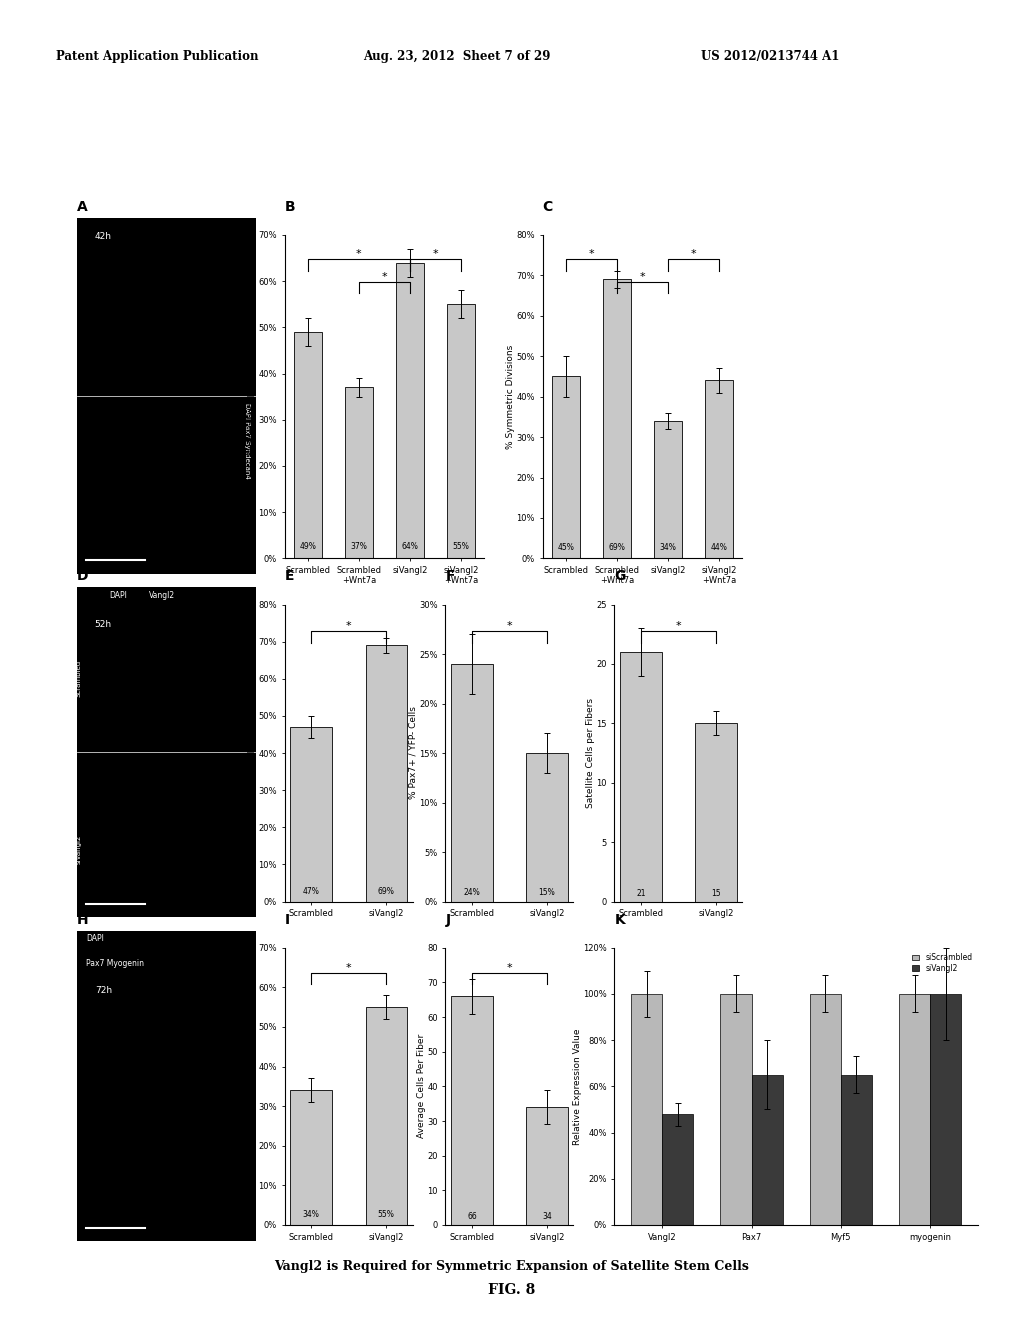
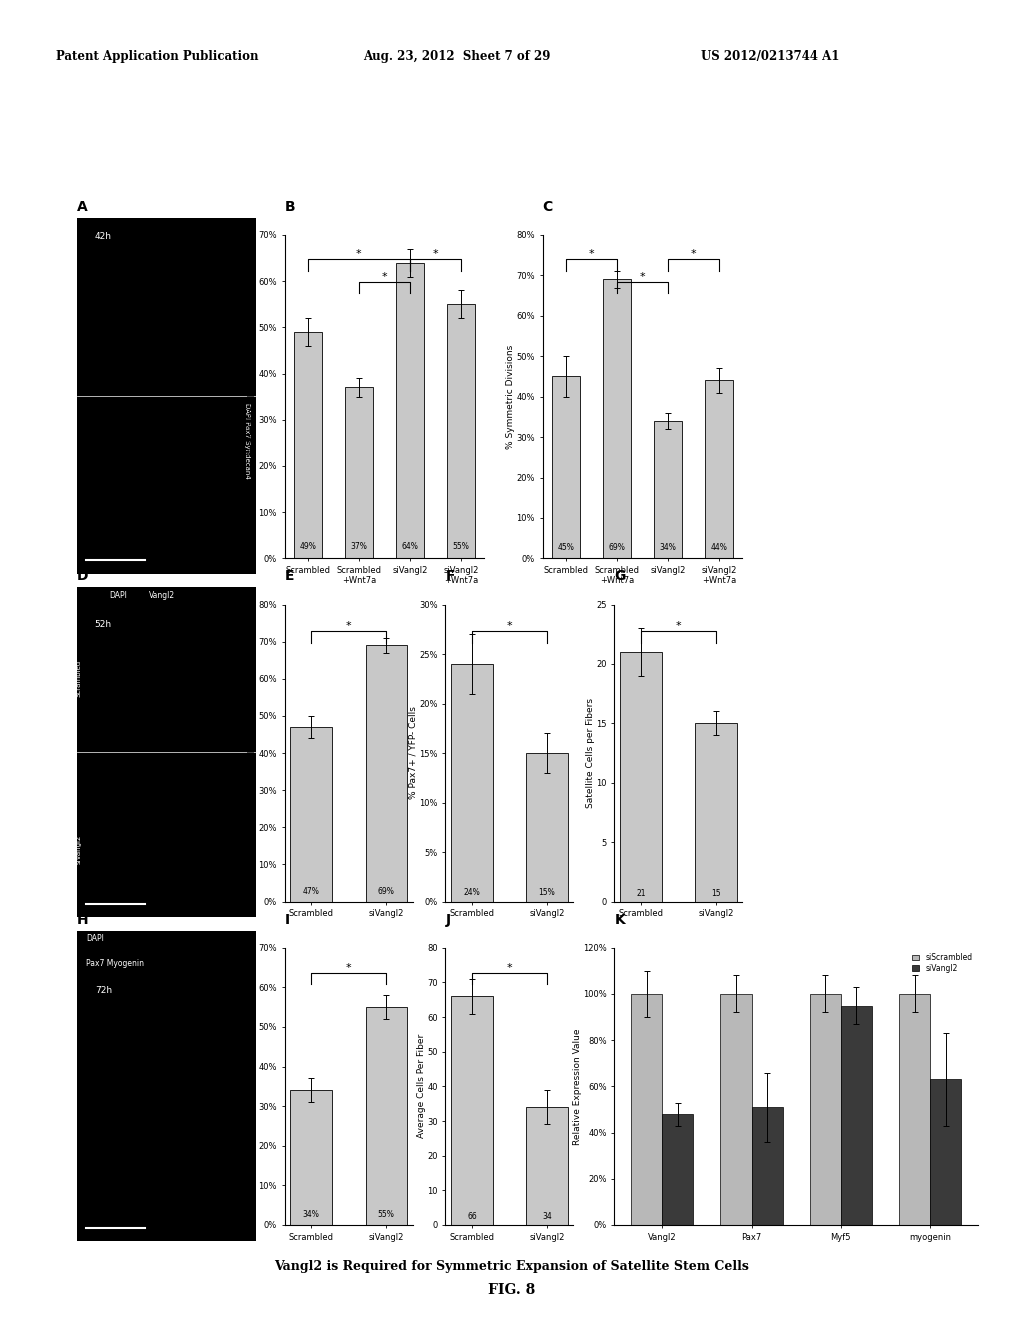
siVangl2/Pax7: 65% -> 51%
siVangl2/Myf5: 65% -> 95%
siVangl2/myogenin: 100% -> 63%
